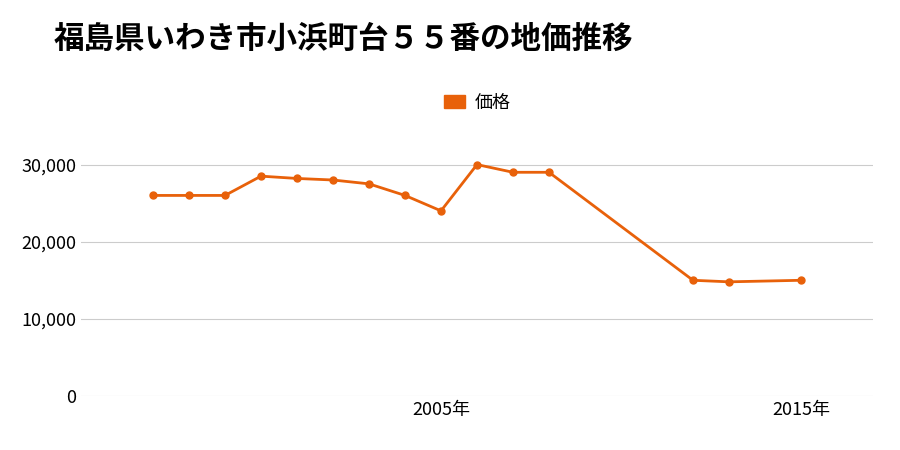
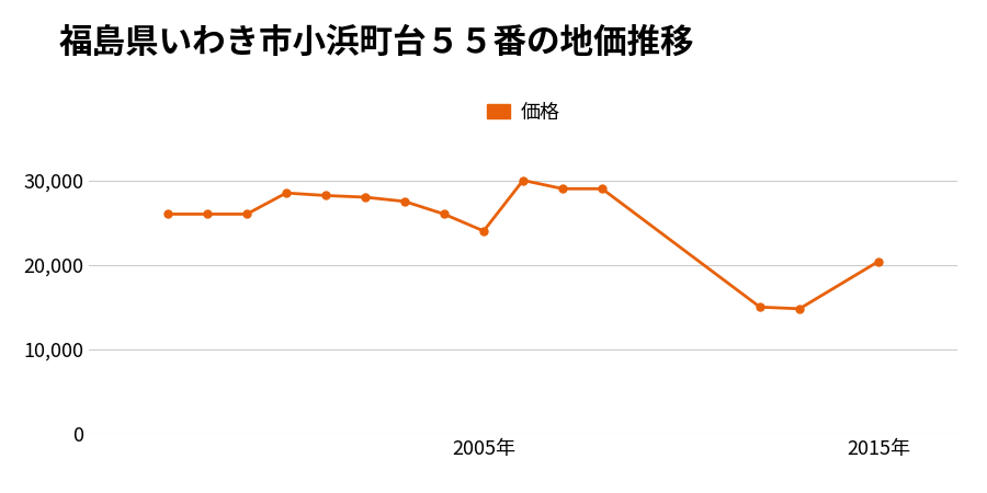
2015年: 15,000 -> 20,400
